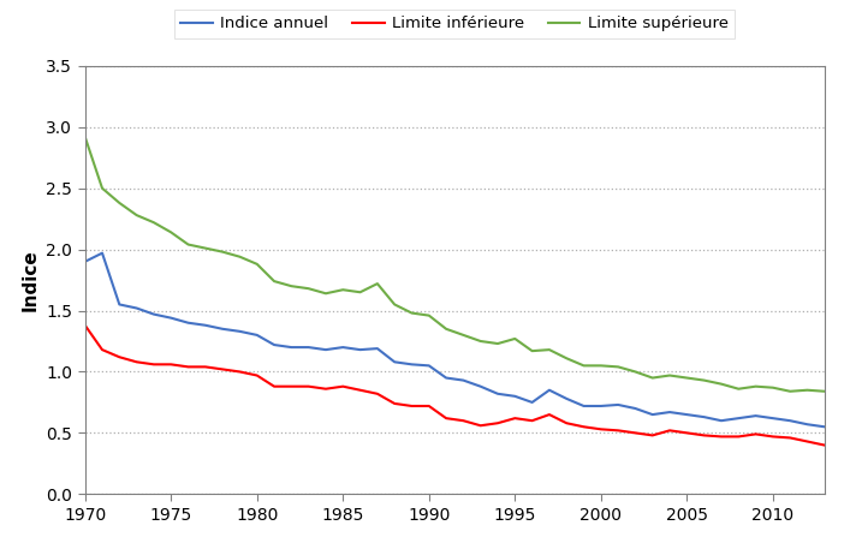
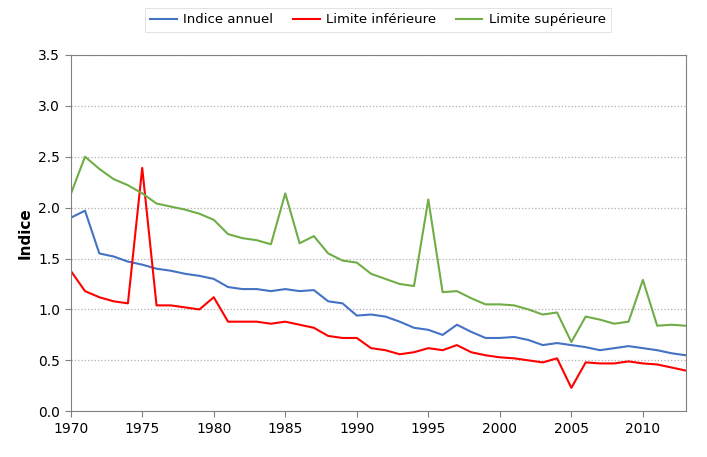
Limite supérieure/1970: 2.92 -> 2.13
Limite inférieure/1975: 1.06 -> 2.39
Limite inférieure/1980: 0.97 -> 1.12
Limite supérieure/1985: 1.67 -> 2.14
Indice annuel/1990: 1.05 -> 0.94
Limite supérieure/1995: 1.27 -> 2.08
Limite inférieure/2005: 0.50 -> 0.23
Limite supérieure/2005: 0.95 -> 0.68
Limite supérieure/2010: 0.87 -> 1.29
